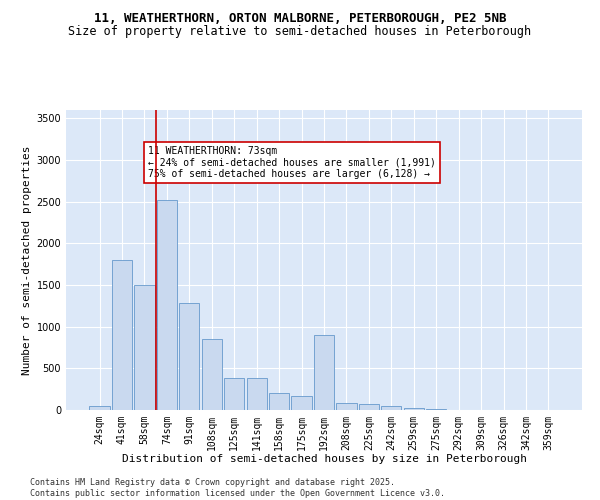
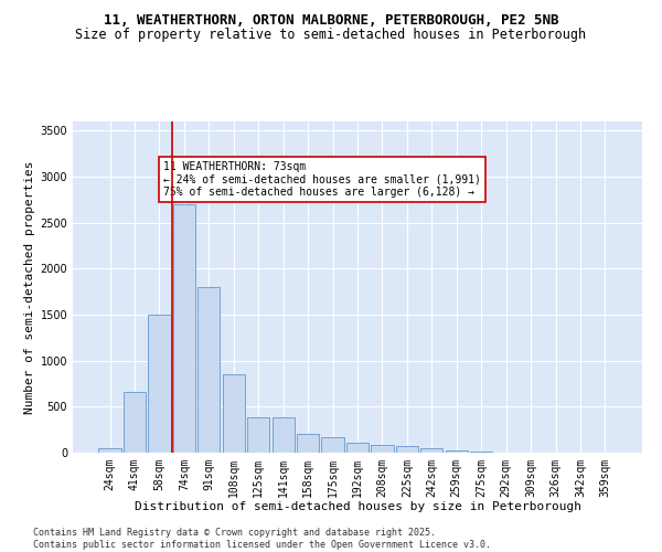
41sqm: 1800 -> 660
74sqm: 2520 -> 2700
91sqm: 1280 -> 1800
192sqm: 900 -> 110
